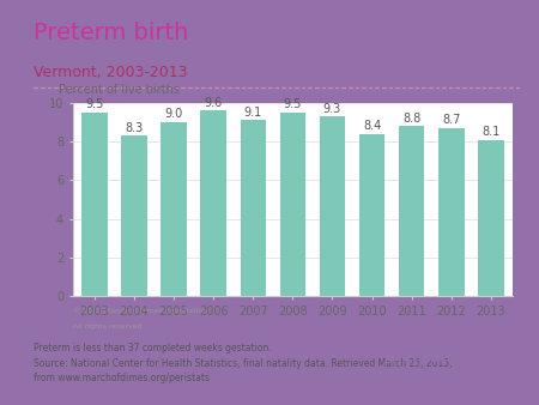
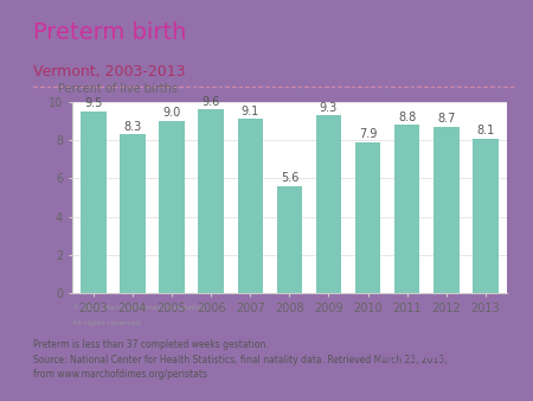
2008: 9.5 -> 5.6
2010: 8.4 -> 7.9
